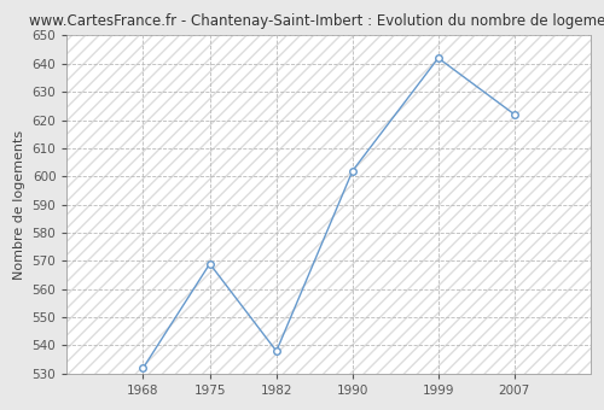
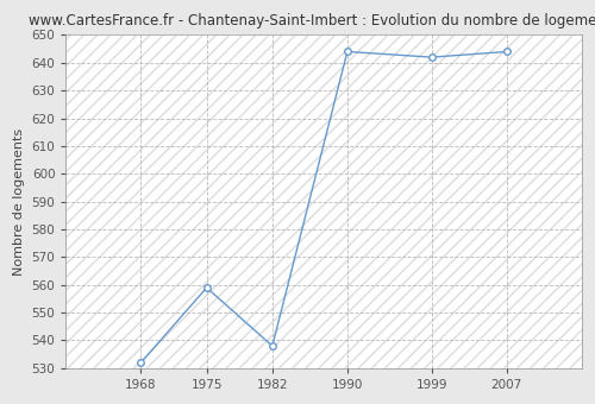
1975: 569 -> 559
1990: 602 -> 644
2007: 622 -> 644
